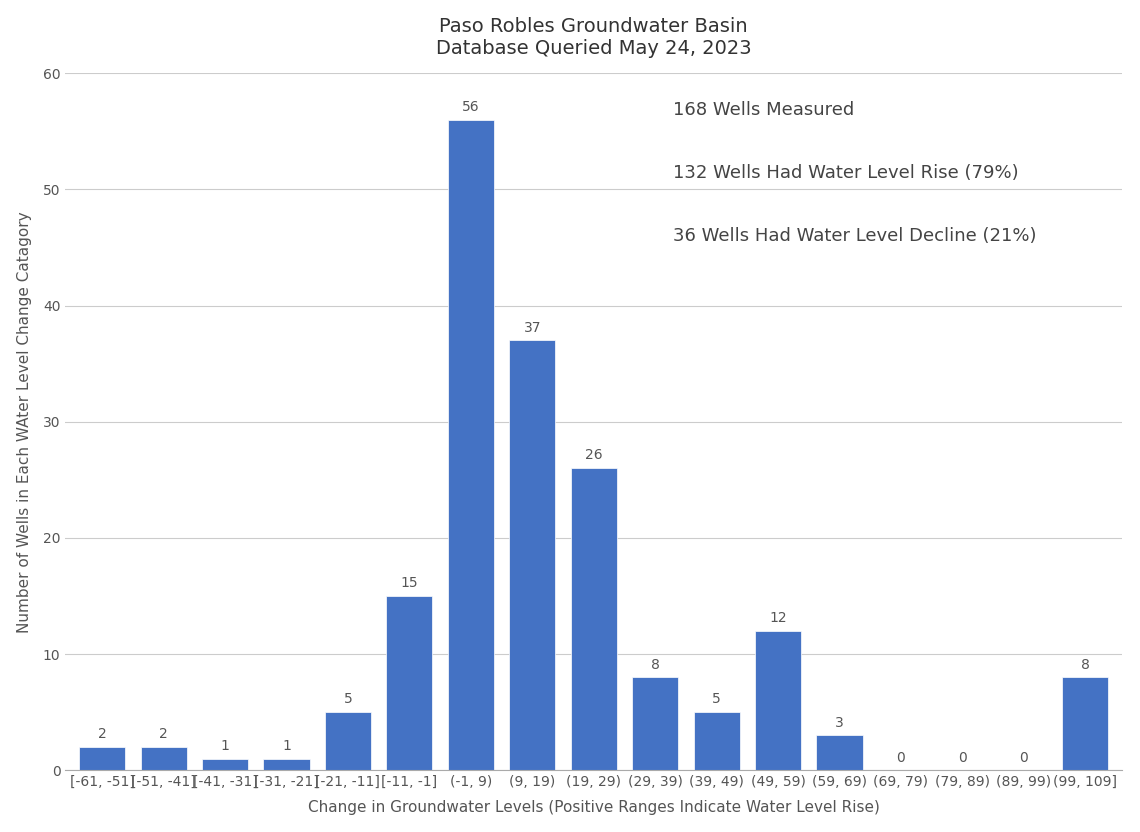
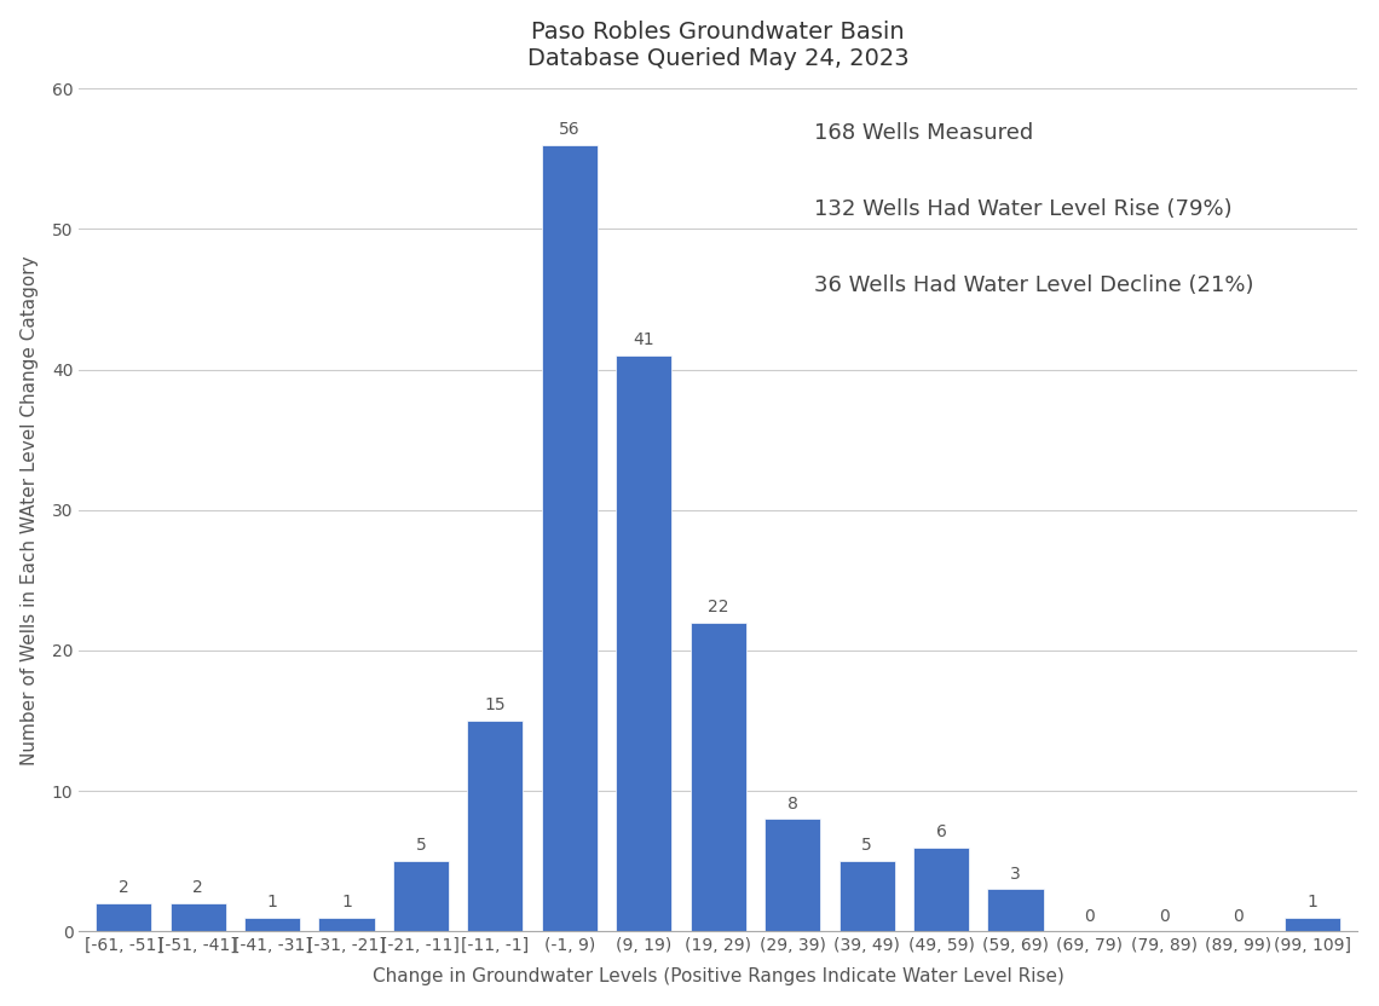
(9, 19): 37 -> 41
(19, 29): 26 -> 22
(49, 59): 12 -> 6
(99, 109]: 8 -> 1
